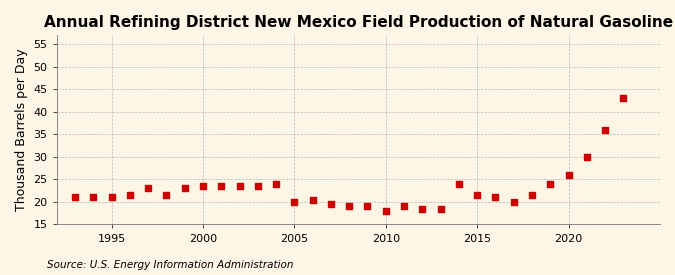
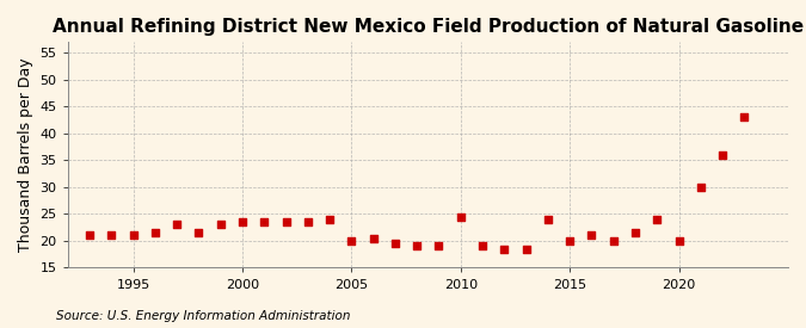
2010: 18.0 -> 24.5
2015: 21.5 -> 20.0
2020: 26.0 -> 20.0
